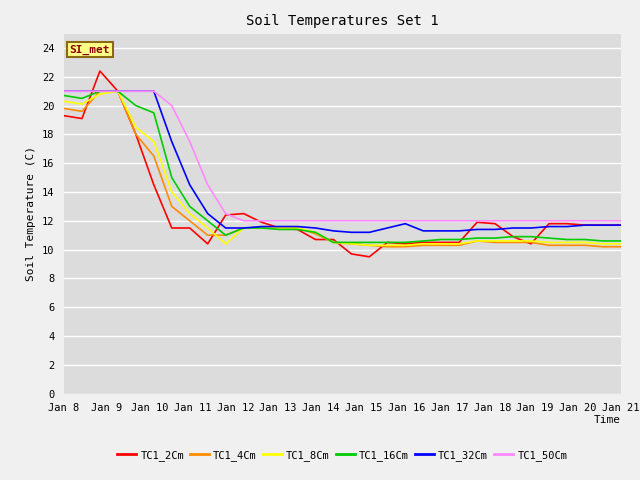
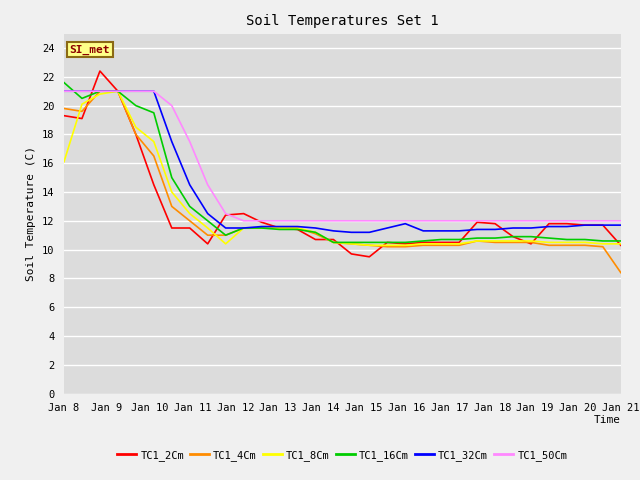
TC1_8Cm/Jan 8: 20.3 -> 16.1
TC1_16Cm/Jan 8: 20.7 -> 21.6
TC1_2Cm/Jan 21: 11.7 -> 10.3
TC1_4Cm/Jan 21: 10.2 -> 8.4
